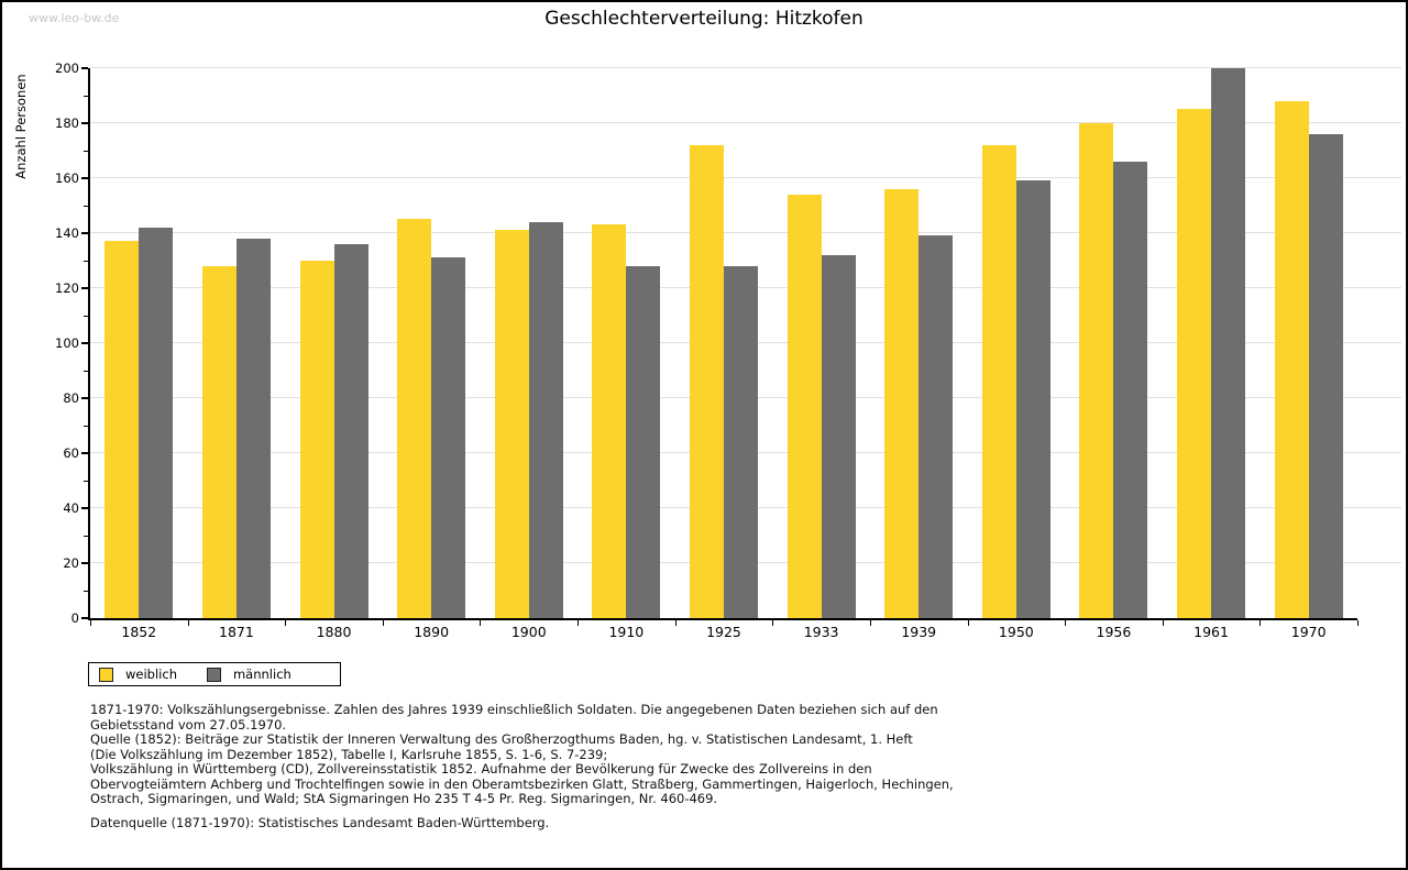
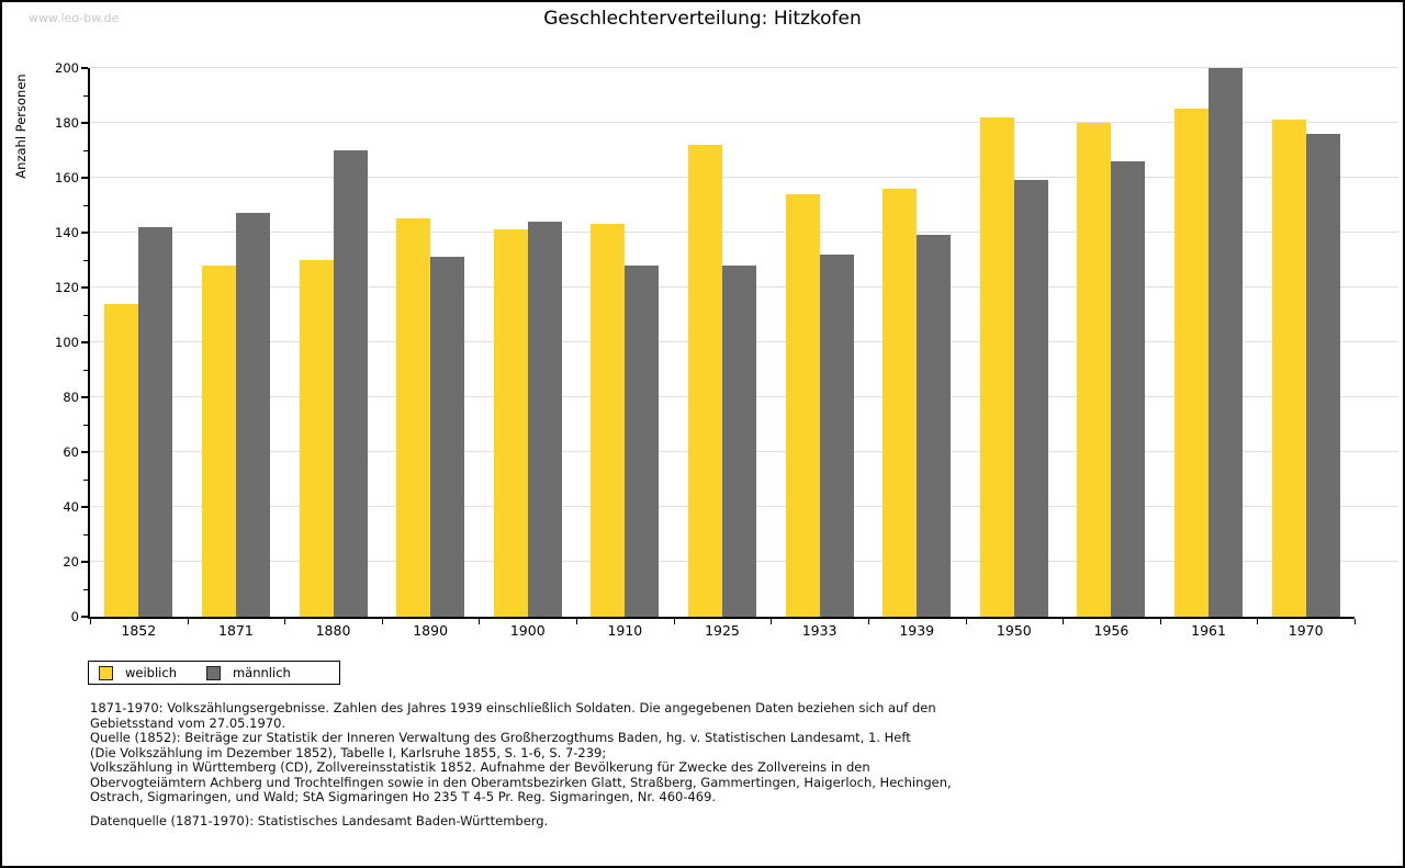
weiblich/1852: 137 -> 114
männlich/1871: 138 -> 147
männlich/1880: 136 -> 170
weiblich/1950: 172 -> 182
weiblich/1970: 188 -> 181
